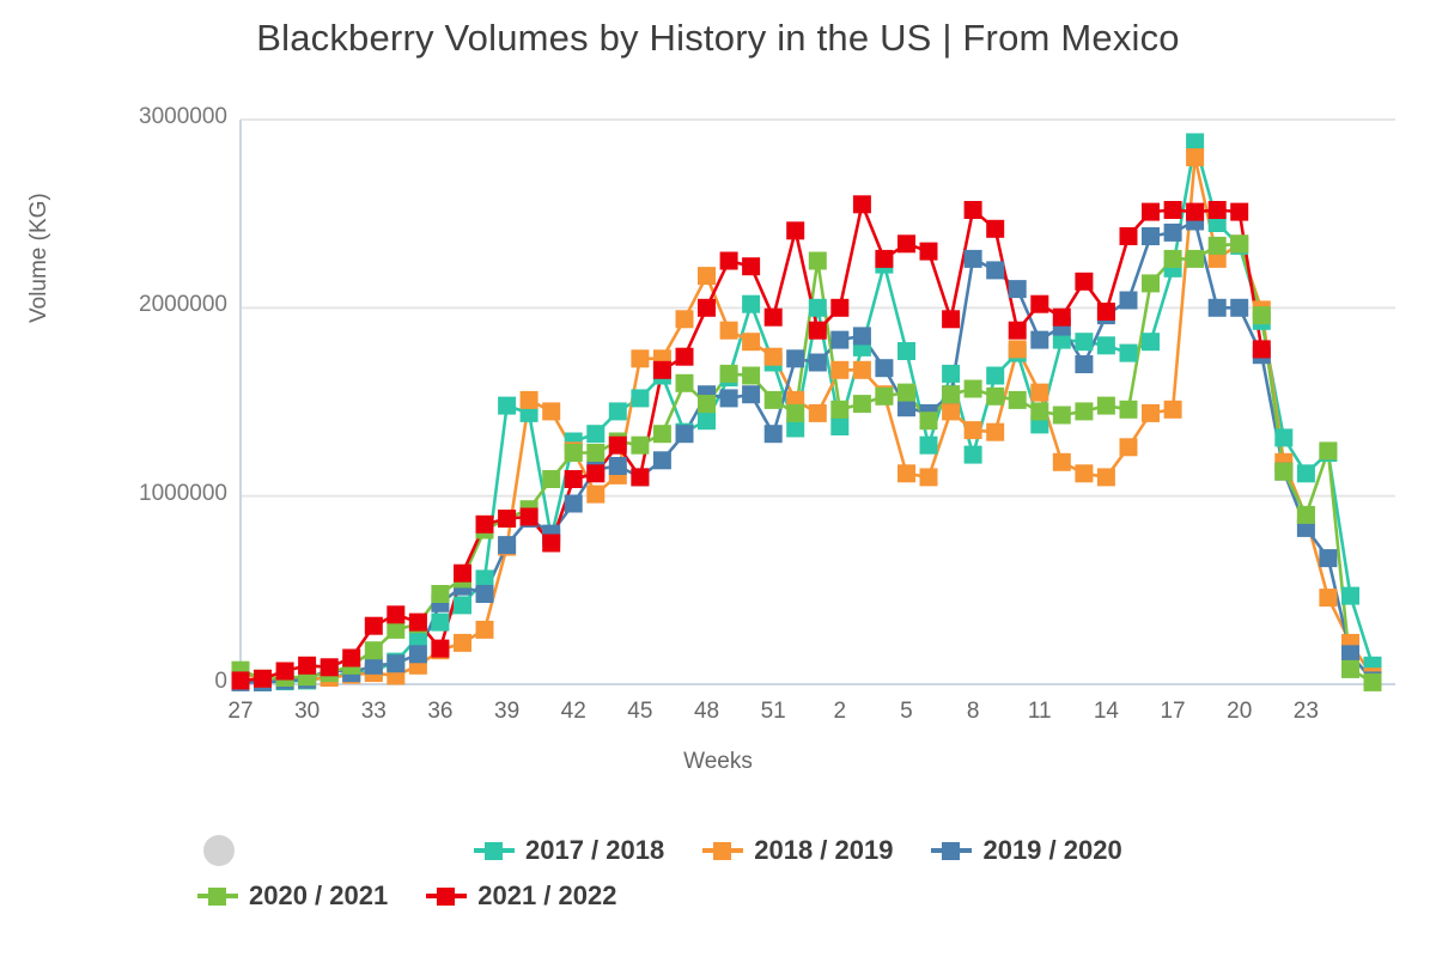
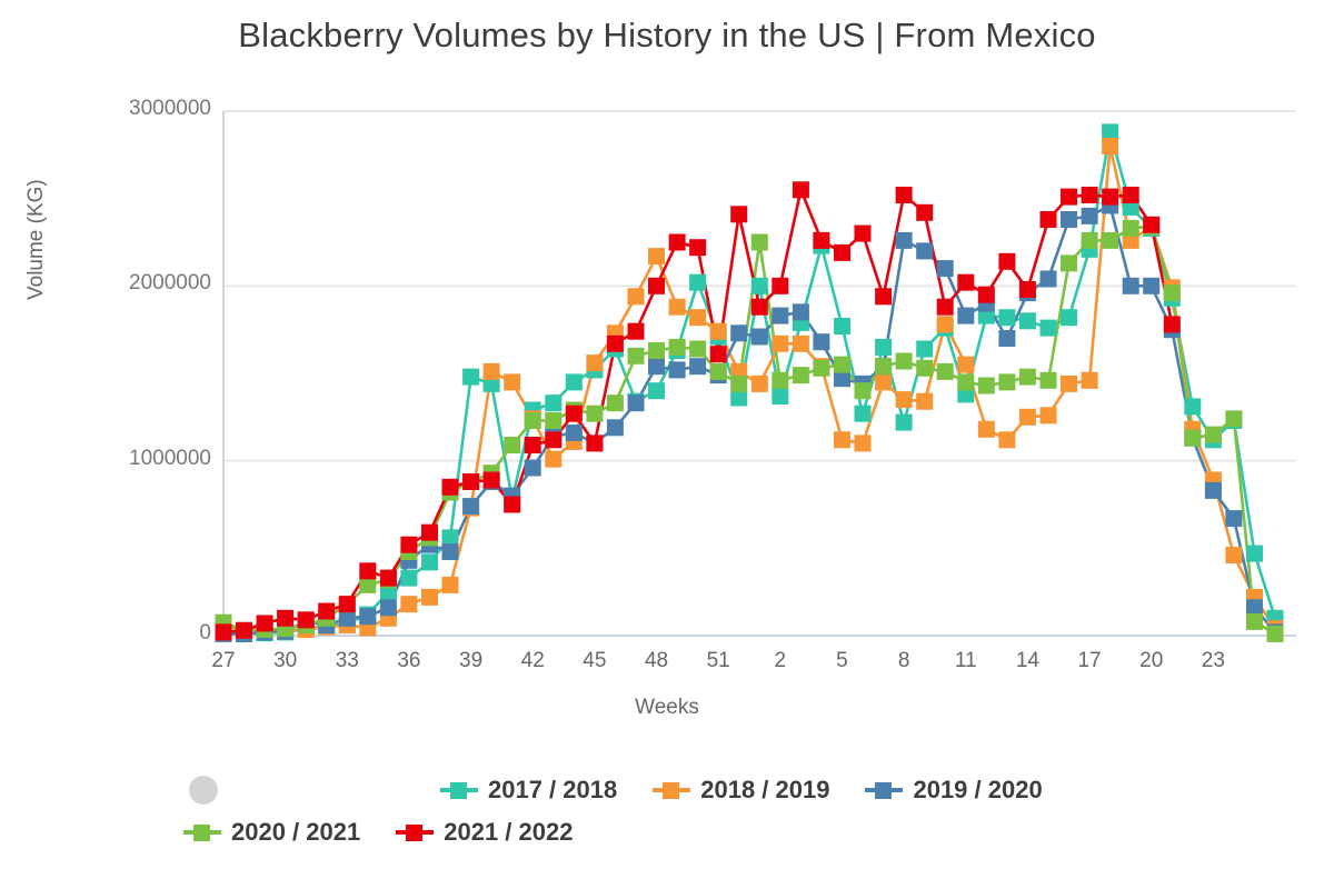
2021 / 2022/33: 310000 -> 180000
2021 / 2022/36: 190000 -> 520000
2018 / 2019/45: 1730000 -> 1560000
2020 / 2021/48: 1490000 -> 1630000
2019 / 2020/51: 1330000 -> 1490000
2021 / 2022/51: 1950000 -> 1610000
2021 / 2022/5: 2340000 -> 2190000
2018 / 2019/14: 1100000 -> 1250000
2021 / 2022/20: 2510000 -> 2350000
2020 / 2021/23: 900000 -> 1150000
